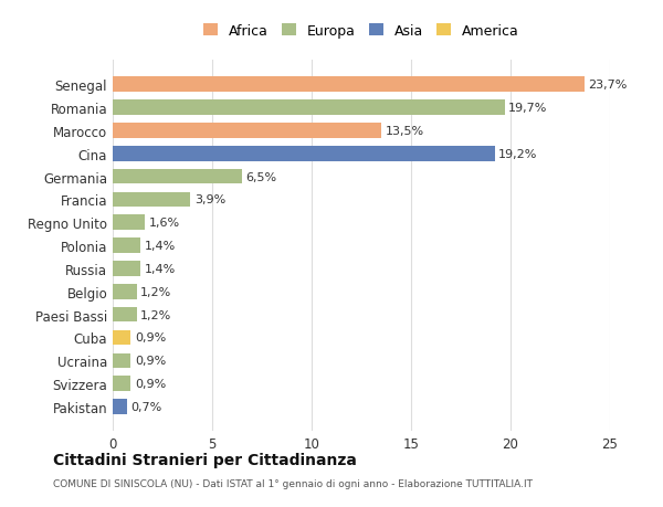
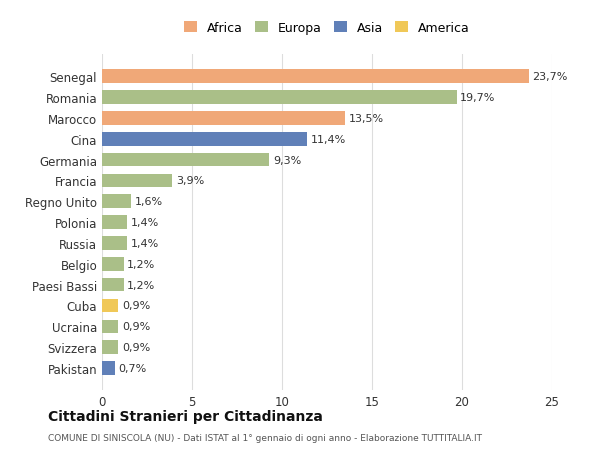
Cina: 19,2% -> 11,4%
Germania: 6,5% -> 9,3%
